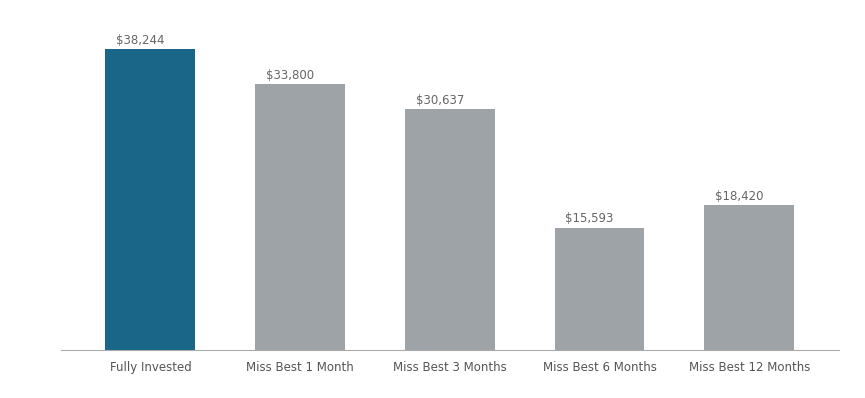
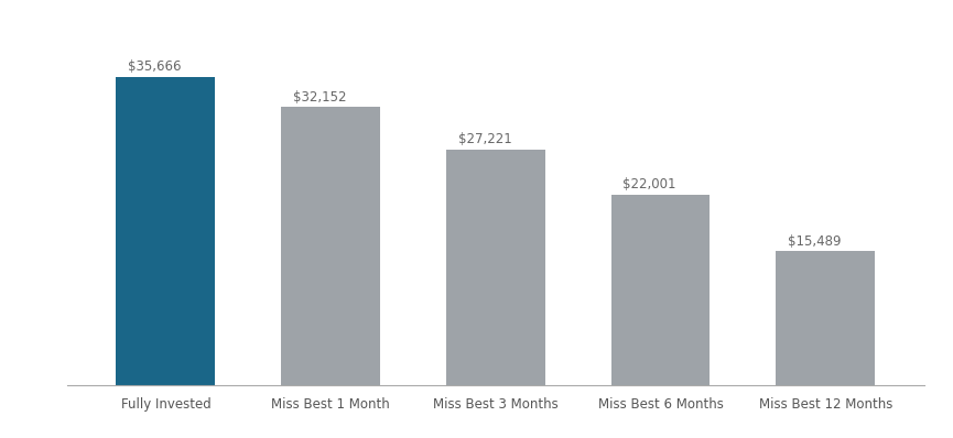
Fully Invested: $38,244 -> $35,666
Miss Best 1 Month: $33,800 -> $32,152
Miss Best 3 Months: $30,637 -> $27,221
Miss Best 6 Months: $15,593 -> $22,001
Miss Best 12 Months: $18,420 -> $15,489
